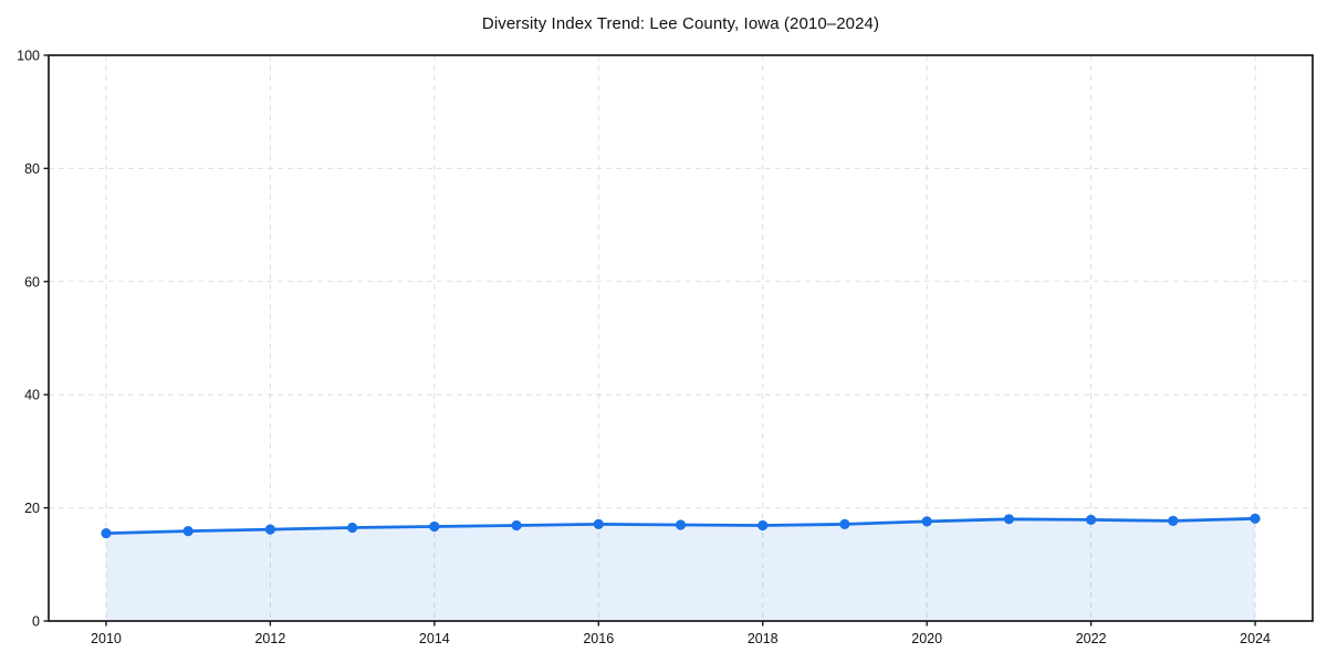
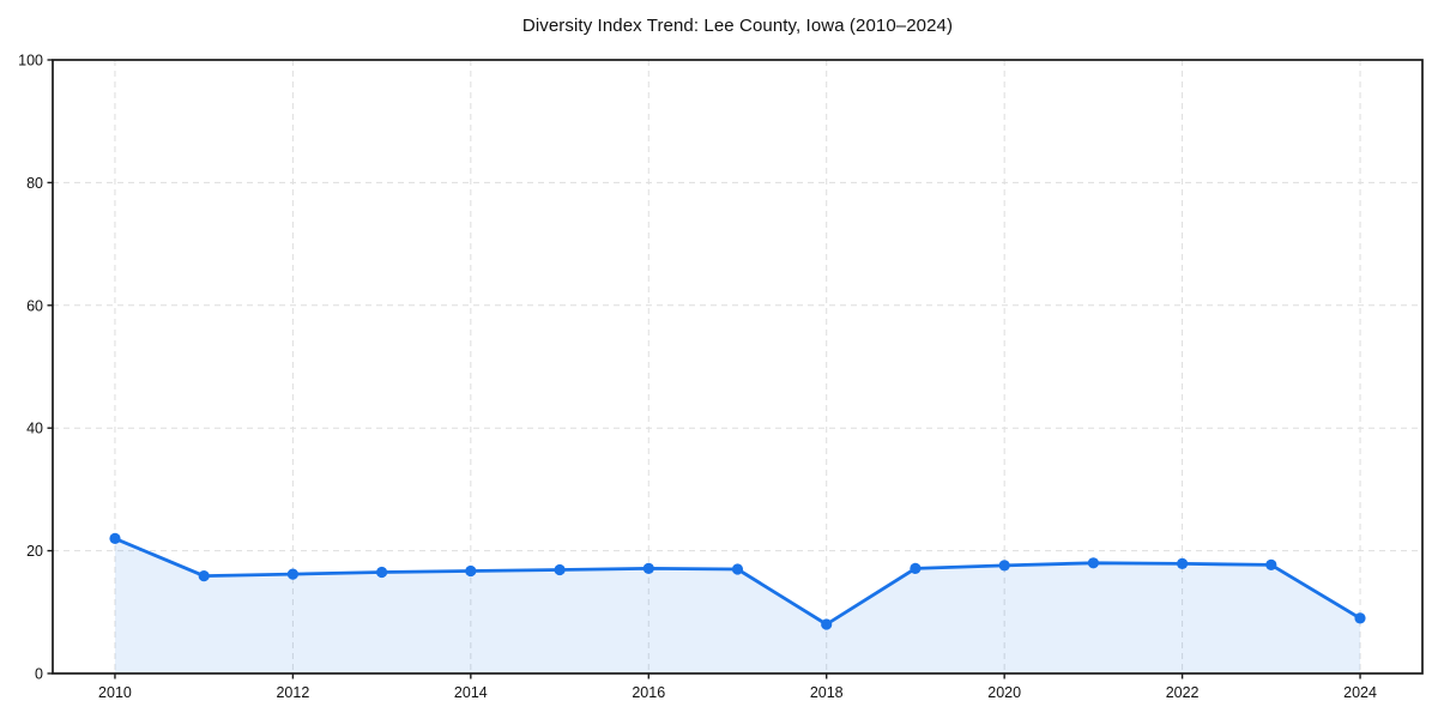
2010: 16 -> 22
2018: 17 -> 8
2024: 18 -> 9
